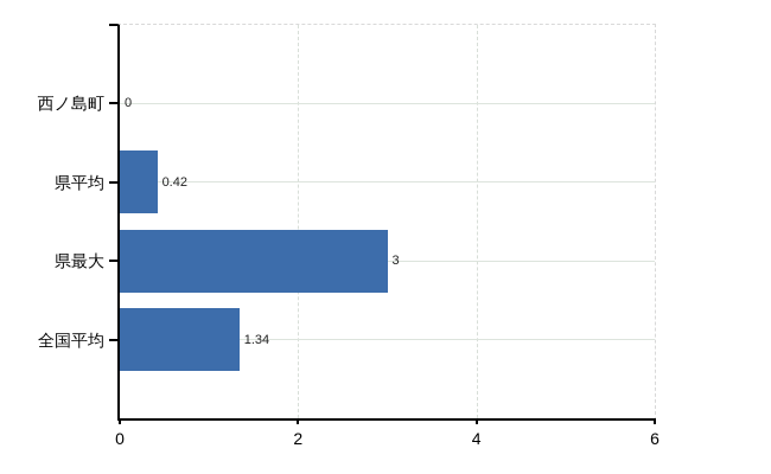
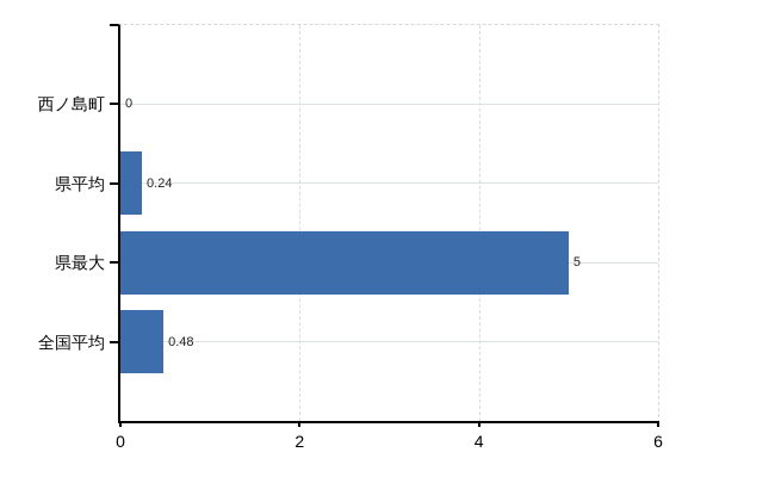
県平均: 0.42 -> 0.24
県最大: 3 -> 5
全国平均: 1.34 -> 0.48
